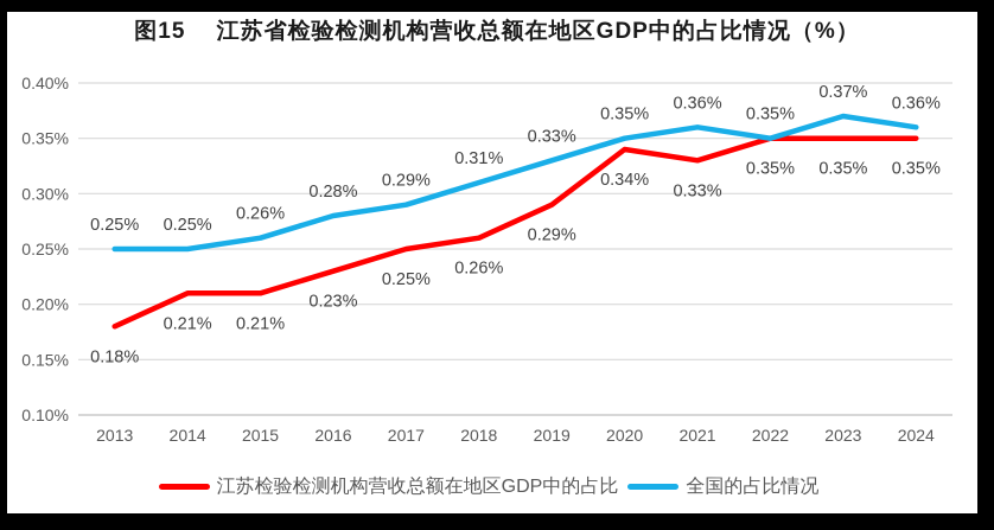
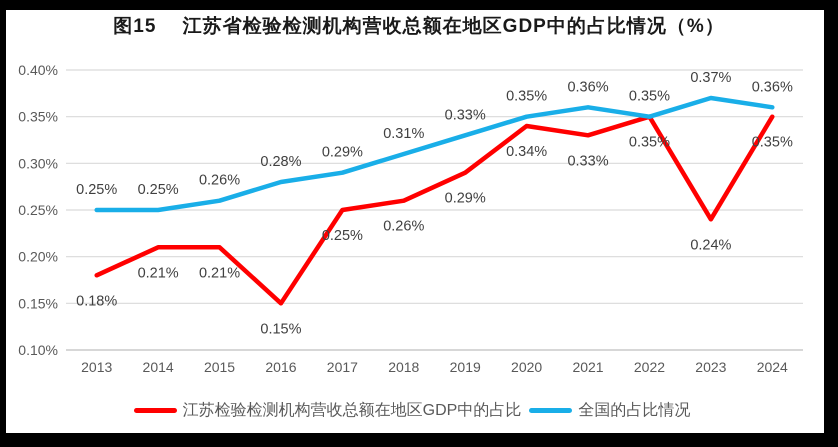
江苏检验检测机构营收总额在地区GDP中的占比/2016: 0.23% -> 0.15%
江苏检验检测机构营收总额在地区GDP中的占比/2023: 0.35% -> 0.24%
